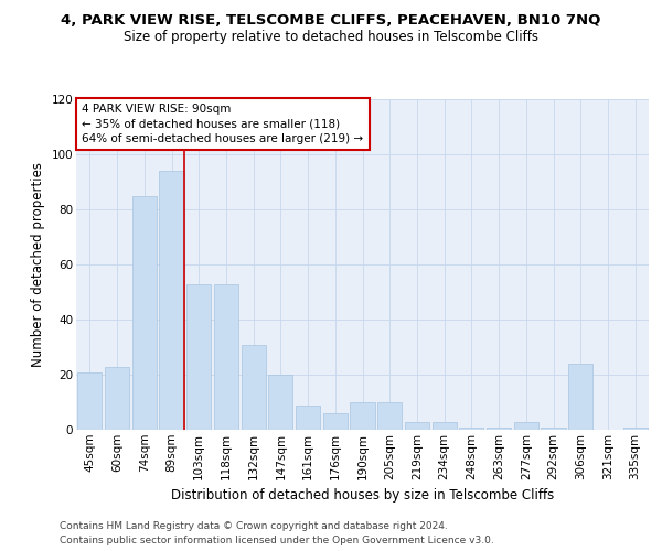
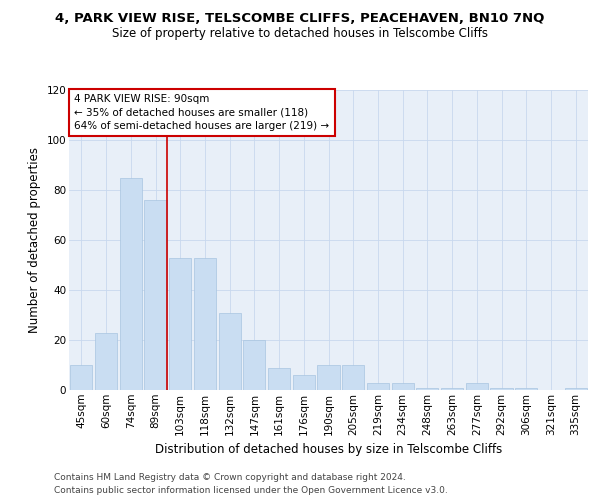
45sqm: 21 -> 10
89sqm: 94 -> 76
306sqm: 24 -> 1
